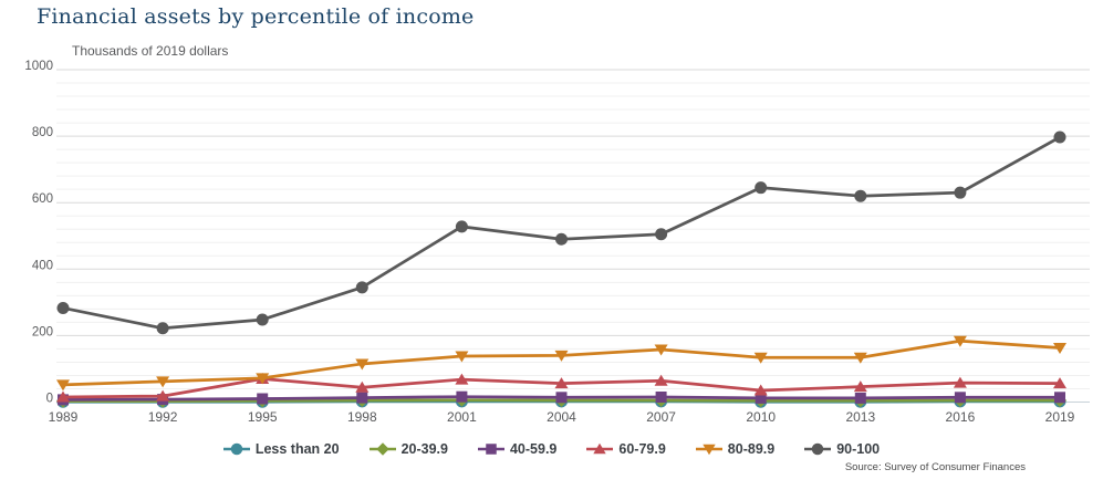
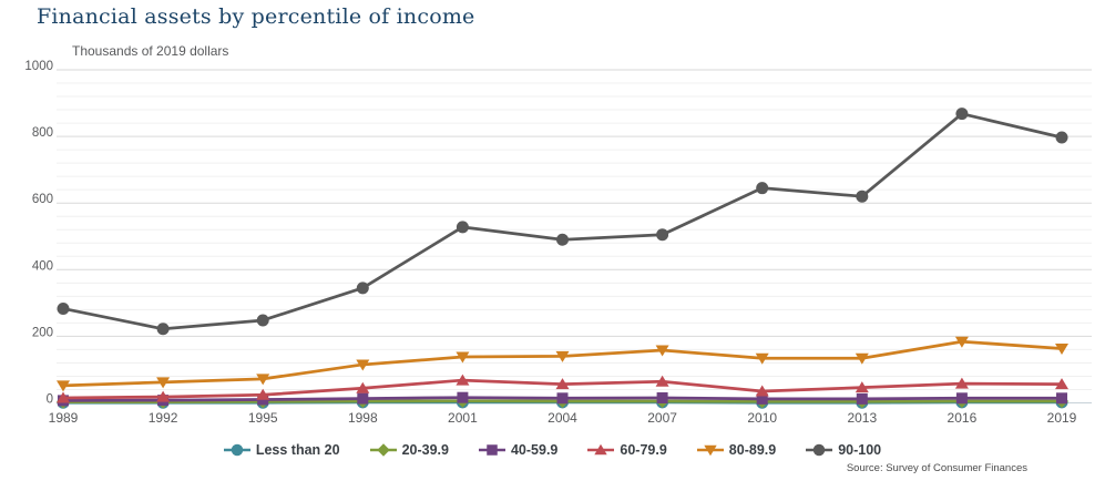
60-79.9/1995: 70 -> 20
90-100/2016: 630 -> 870
